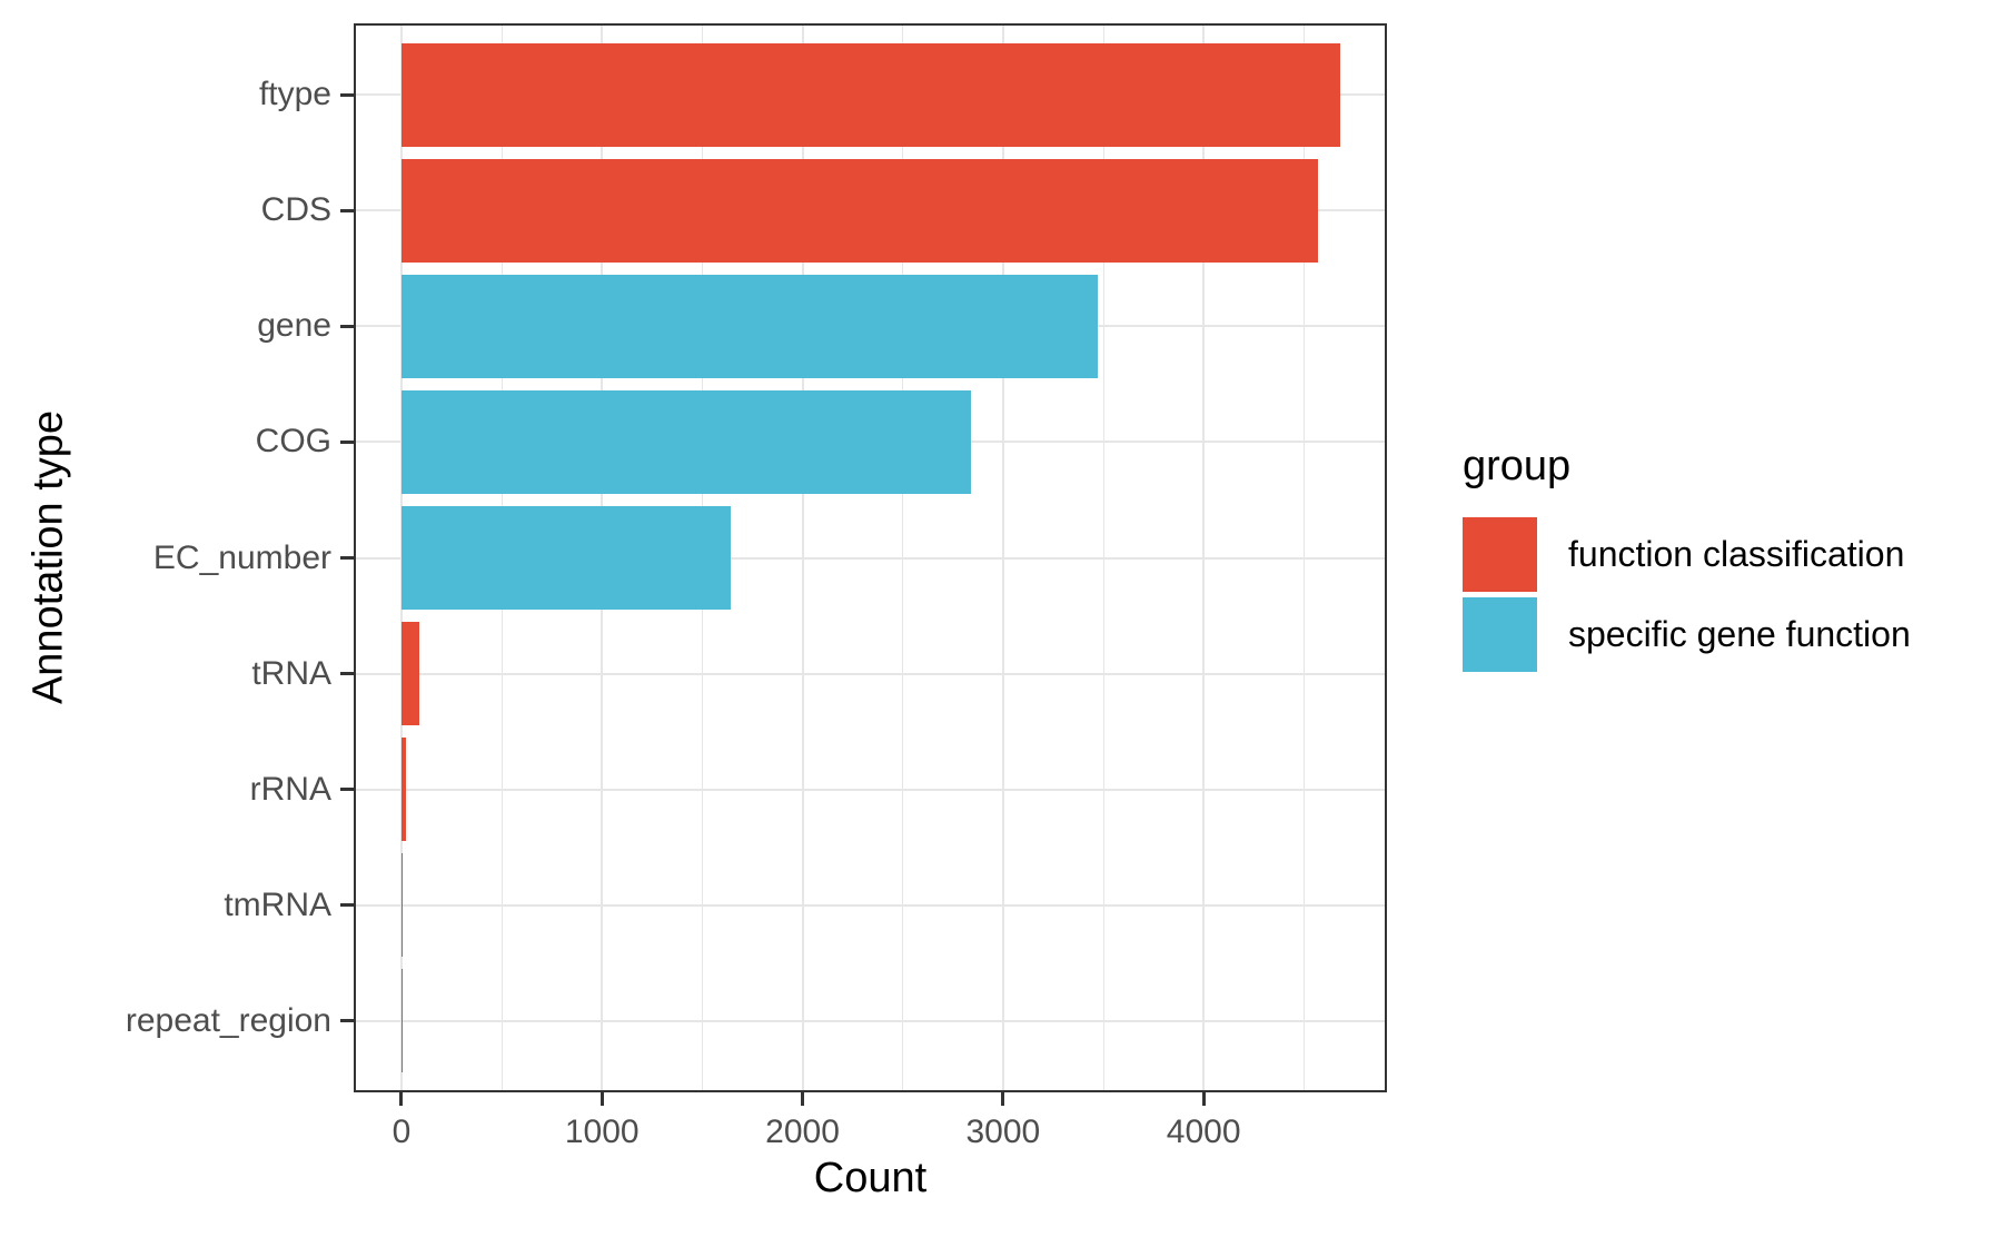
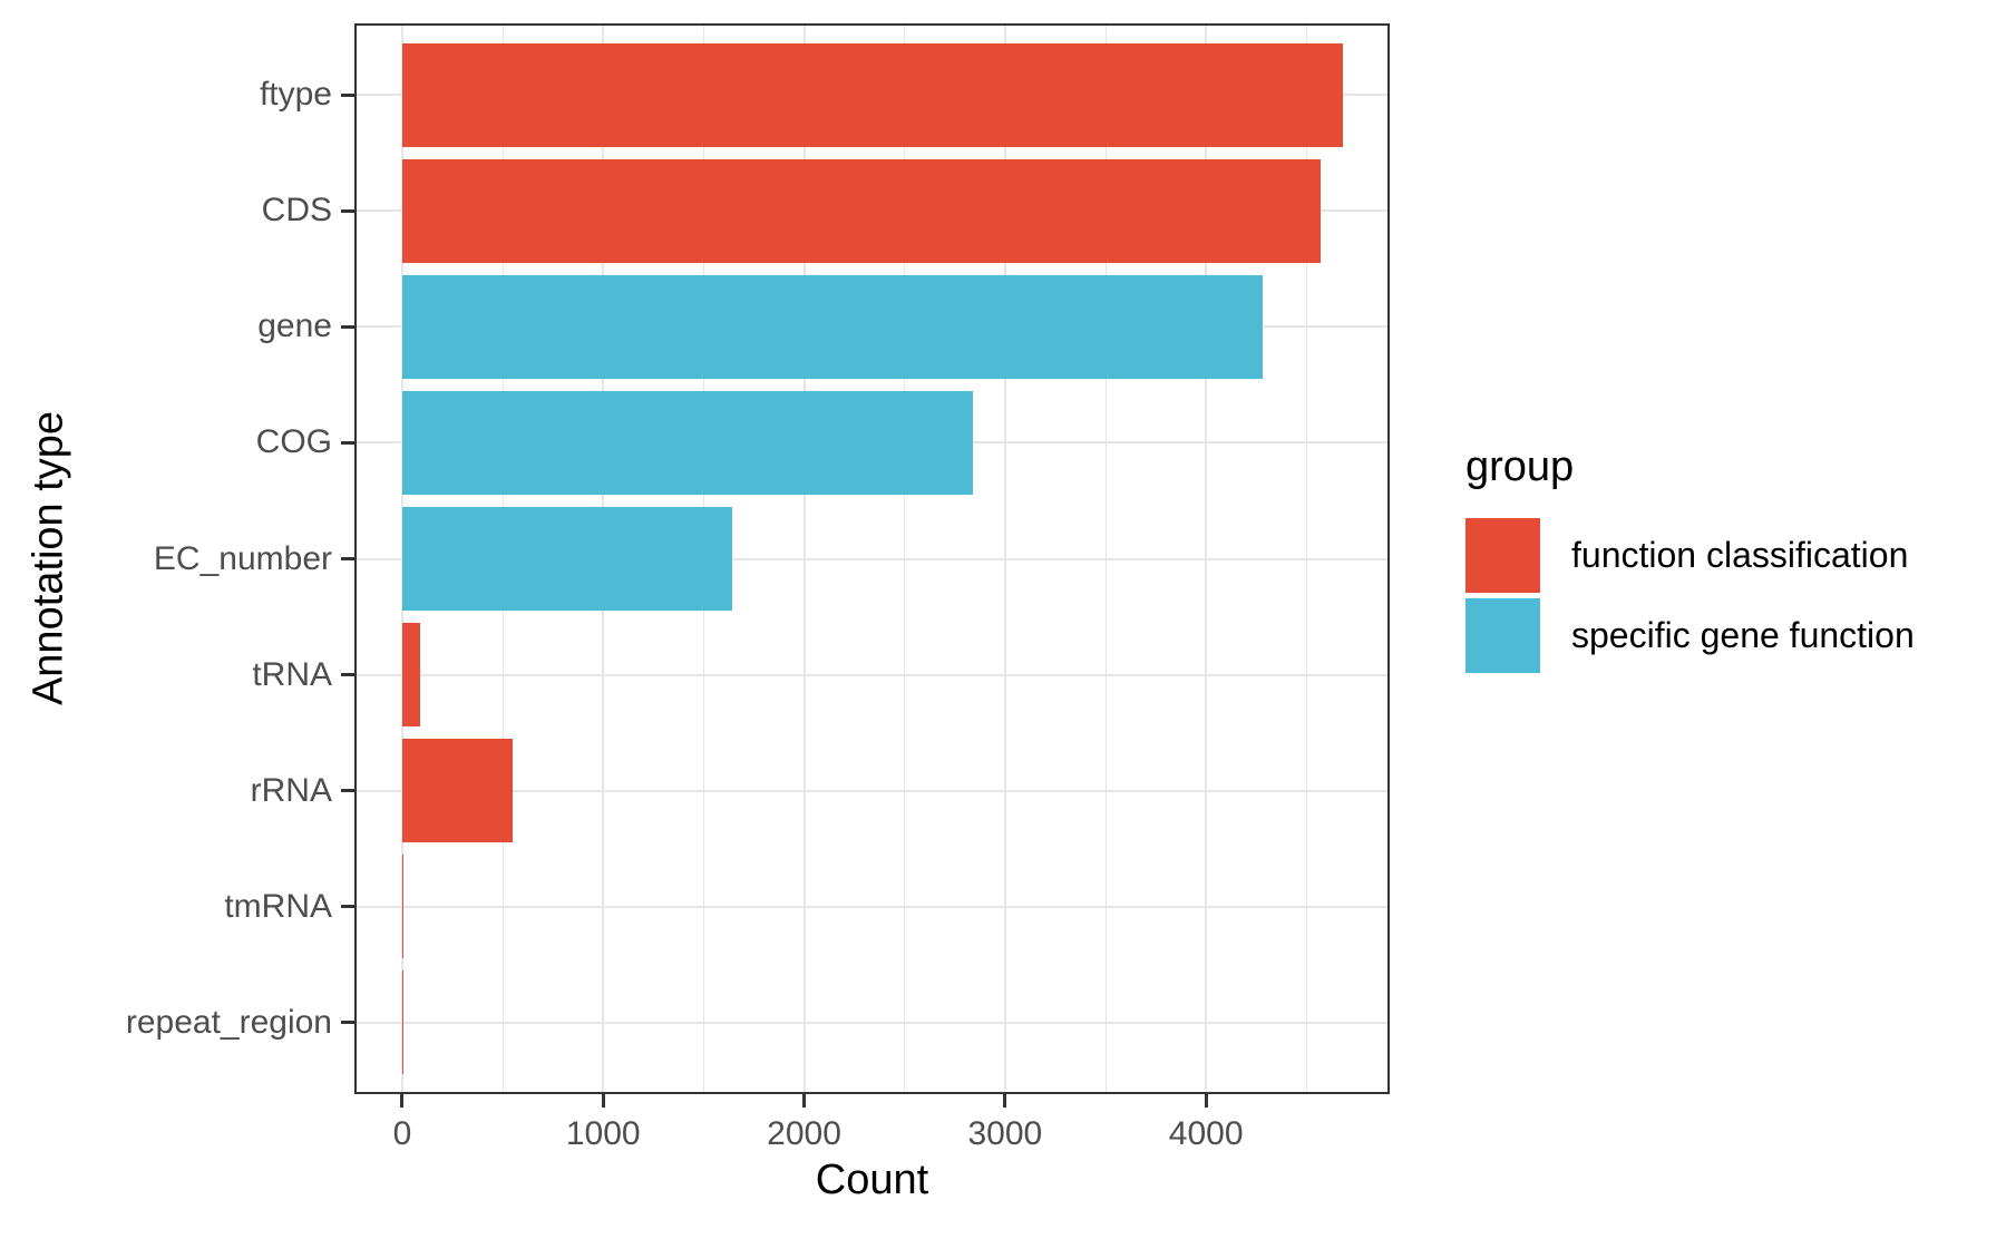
gene: 3470 -> 4280
rRNA: 20 -> 550
